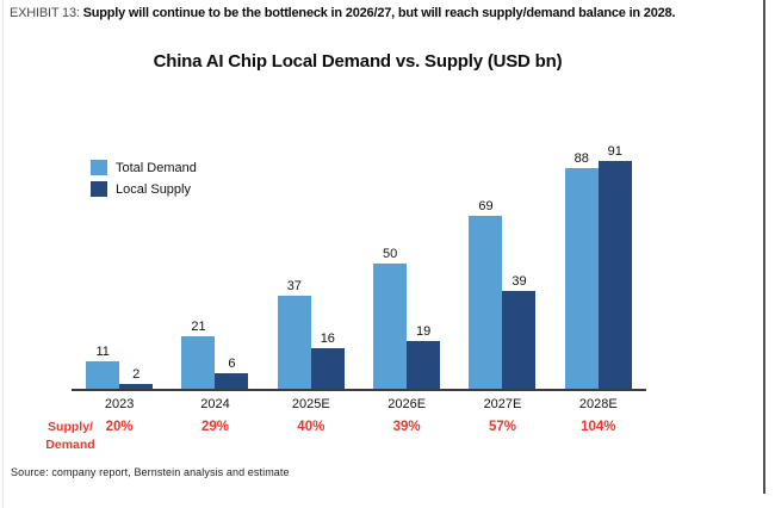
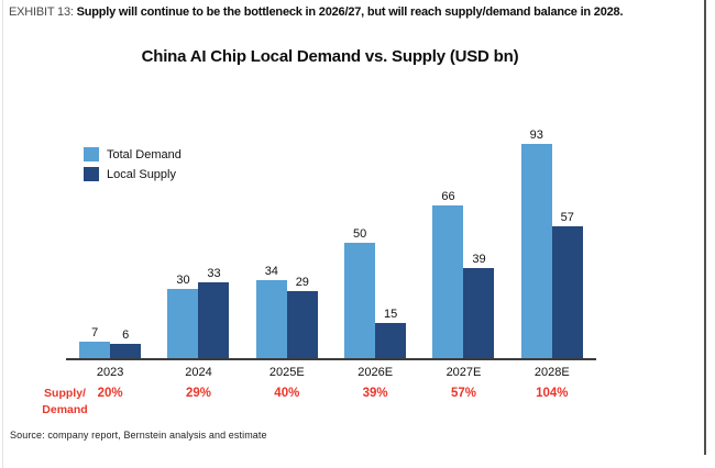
Total Demand/2023: 11 -> 7
Local Supply/2023: 2 -> 6
Total Demand/2024: 21 -> 30
Local Supply/2024: 6 -> 33
Total Demand/2025E: 37 -> 34
Local Supply/2025E: 16 -> 29
Local Supply/2026E: 19 -> 15
Total Demand/2027E: 69 -> 66
Total Demand/2028E: 88 -> 93
Local Supply/2028E: 91 -> 57
